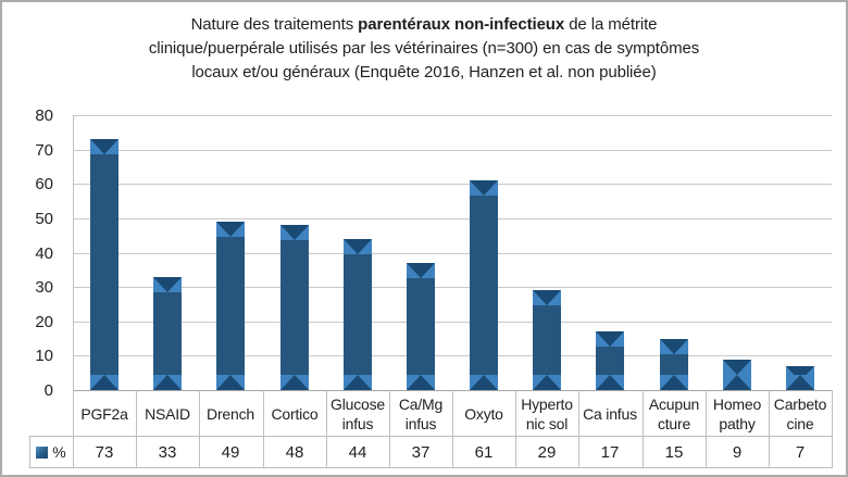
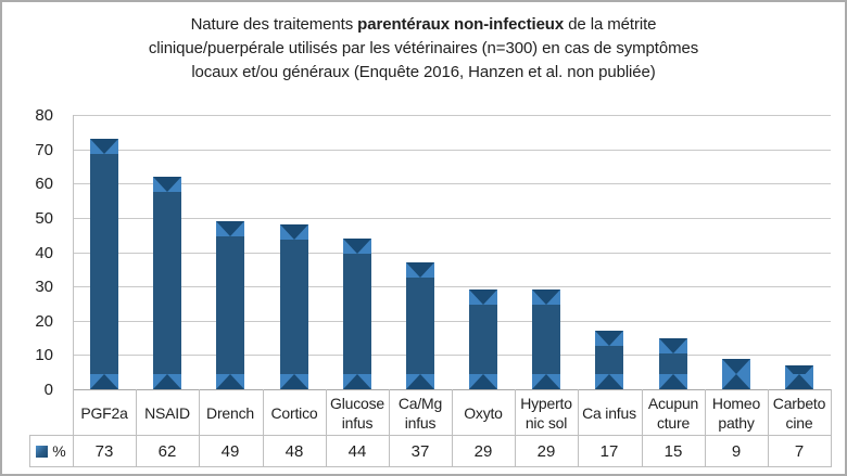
NSAID: 33 -> 62
Oxyto: 61 -> 29
